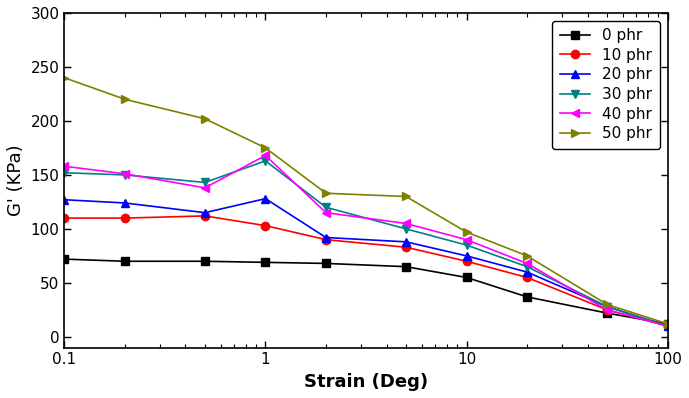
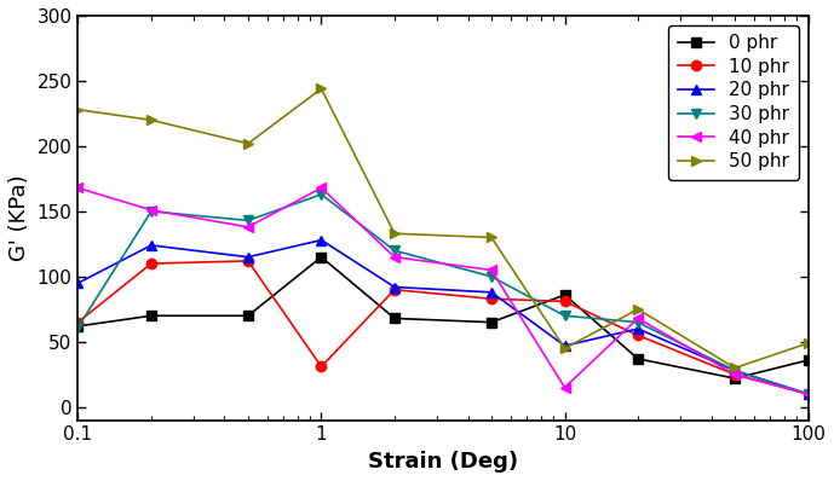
0 phr/0.1: 72 -> 62
10 phr/0.1: 110 -> 65
20 phr/0.1: 127 -> 95
30 phr/0.1: 152 -> 61
40 phr/0.1: 158 -> 168
50 phr/0.1: 240 -> 228
0 phr/1: 69 -> 115
10 phr/1: 103 -> 31
50 phr/1: 175 -> 244
0 phr/10: 55 -> 86
10 phr/10: 70 -> 81
20 phr/10: 75 -> 47
30 phr/10: 85 -> 70
40 phr/10: 90 -> 15
50 phr/10: 97 -> 45
0 phr/100: 12 -> 36
50 phr/100: 12 -> 49
